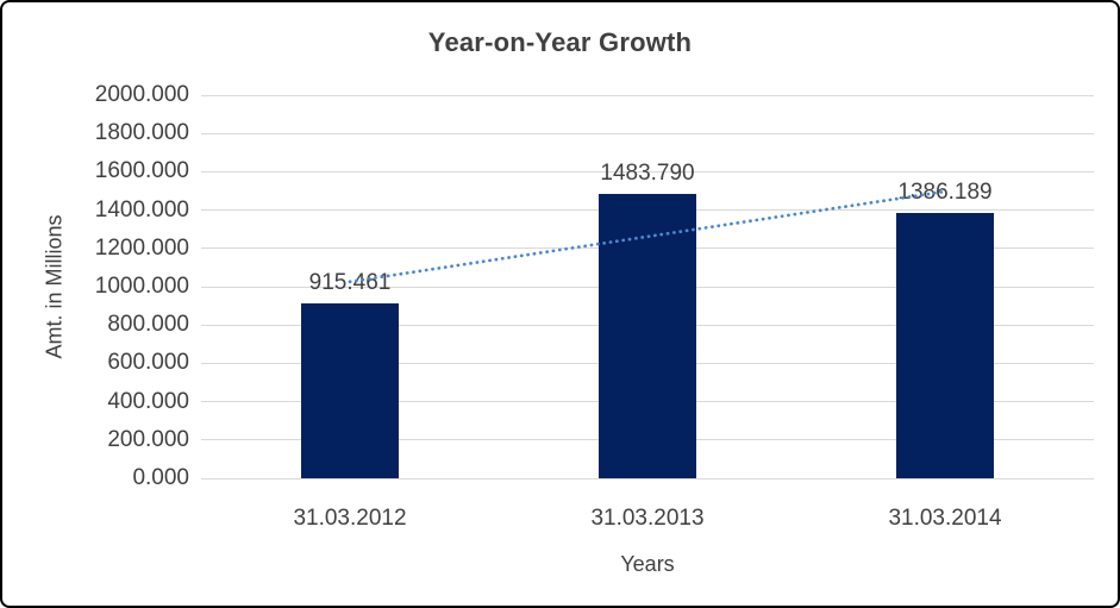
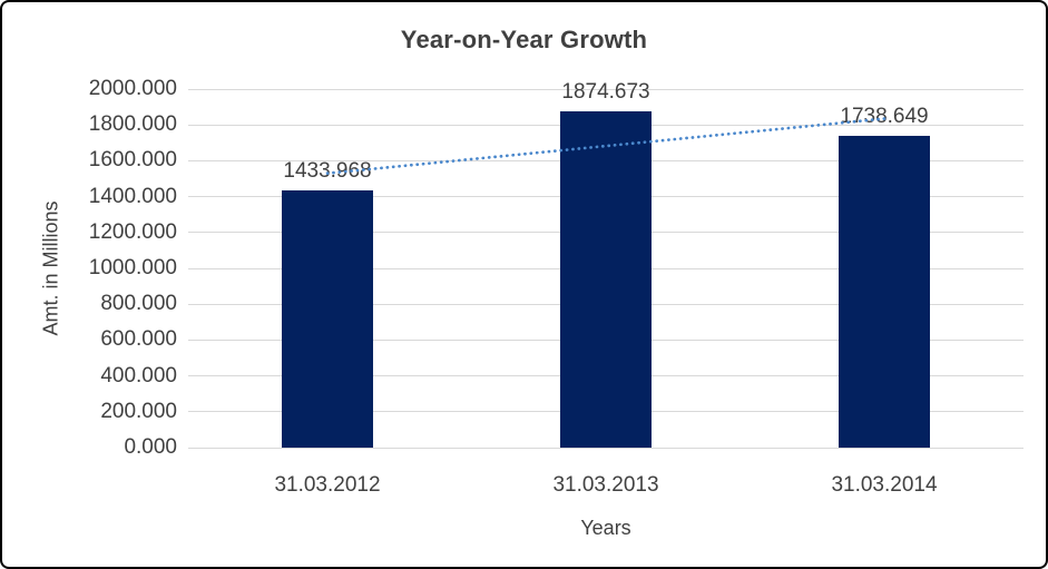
31.03.2012: 915.461 -> 1433.968
31.03.2013: 1483.790 -> 1874.673
31.03.2014: 1386.189 -> 1738.649
